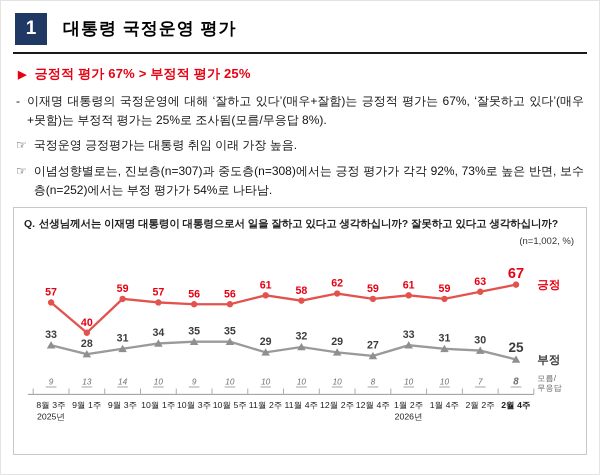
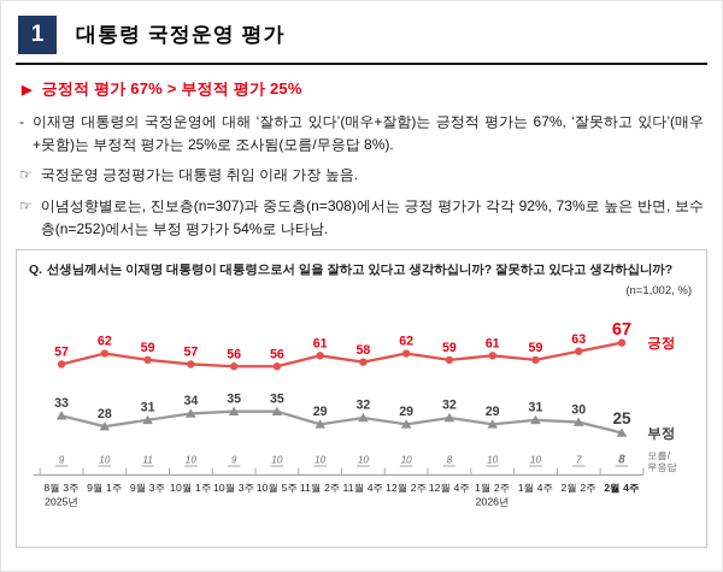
긍정/9월 1주: 40 -> 62
모름/무응답/9월 1주: 13 -> 10
모름/무응답/9월 3주: 14 -> 11
부정/12월 4주: 27 -> 32
부정/1월 2주: 33 -> 29
